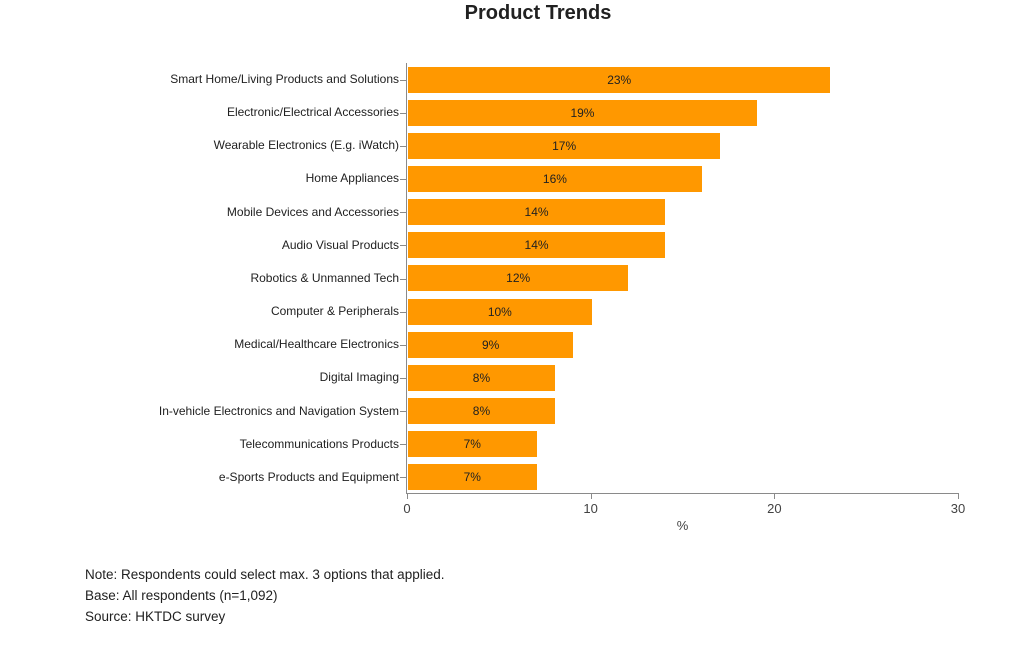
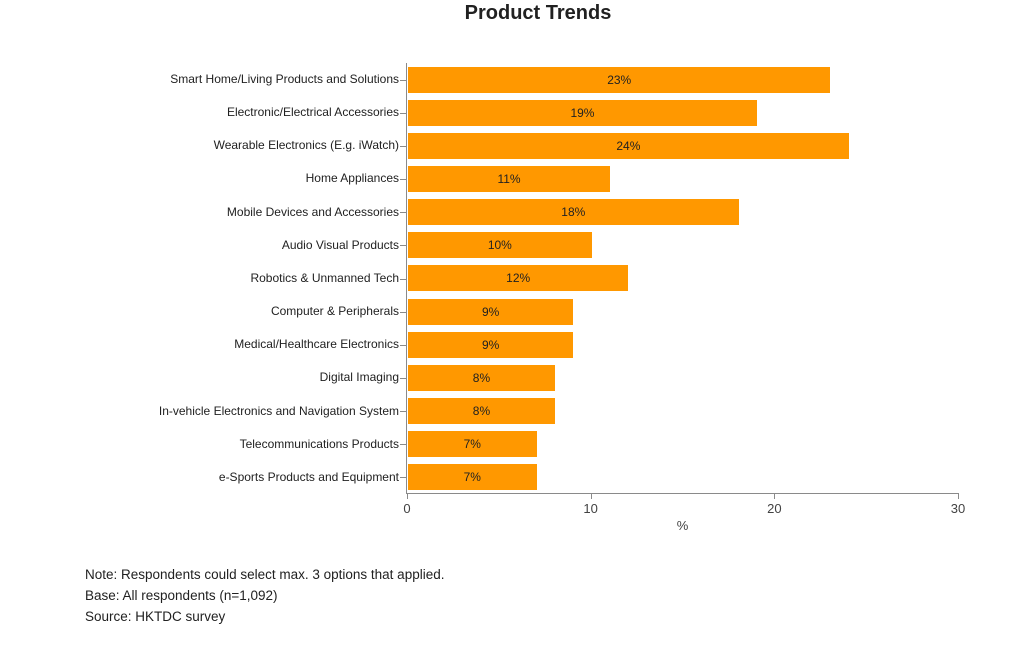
Wearable Electronics (E.g. iWatch): 17% -> 24%
Home Appliances: 16% -> 11%
Mobile Devices and Accessories: 14% -> 18%
Audio Visual Products: 14% -> 10%
Computer & Peripherals: 10% -> 9%
